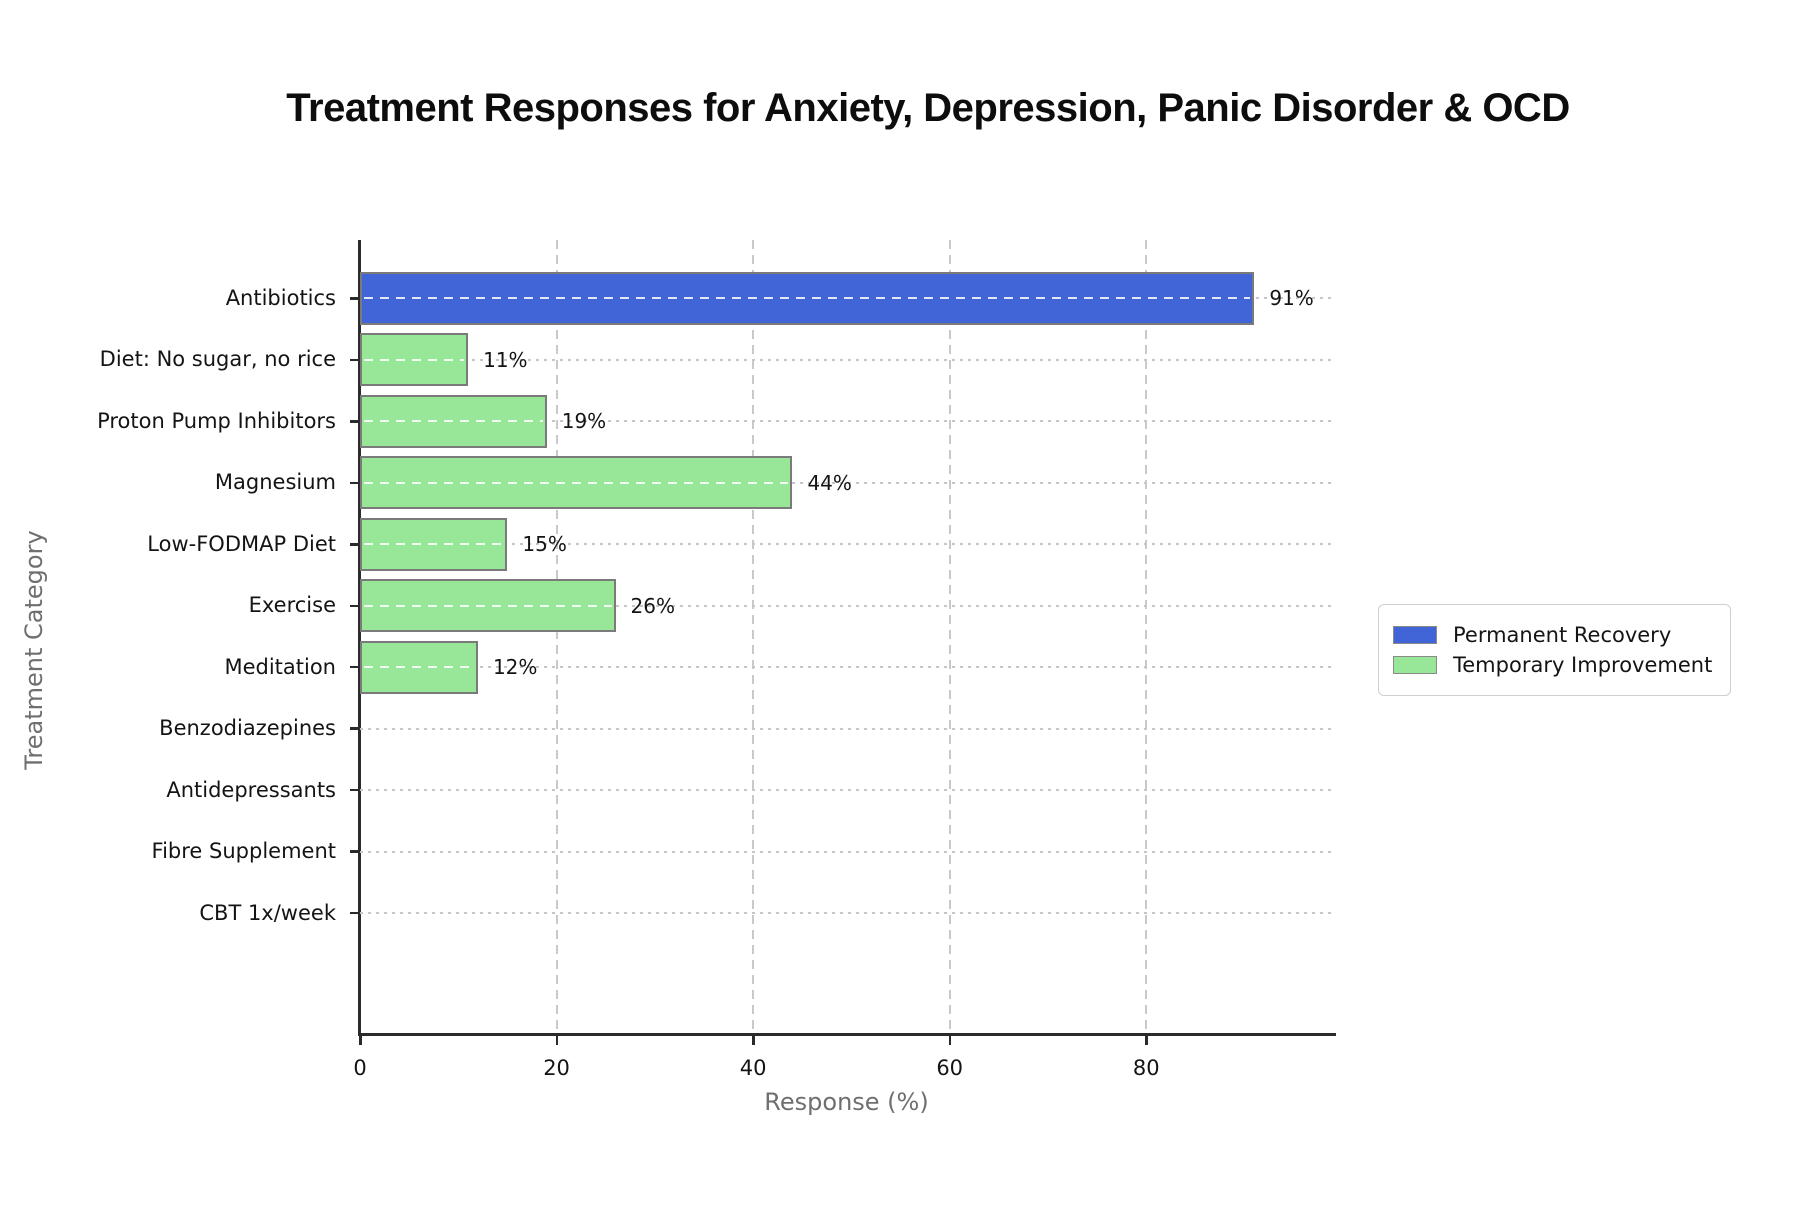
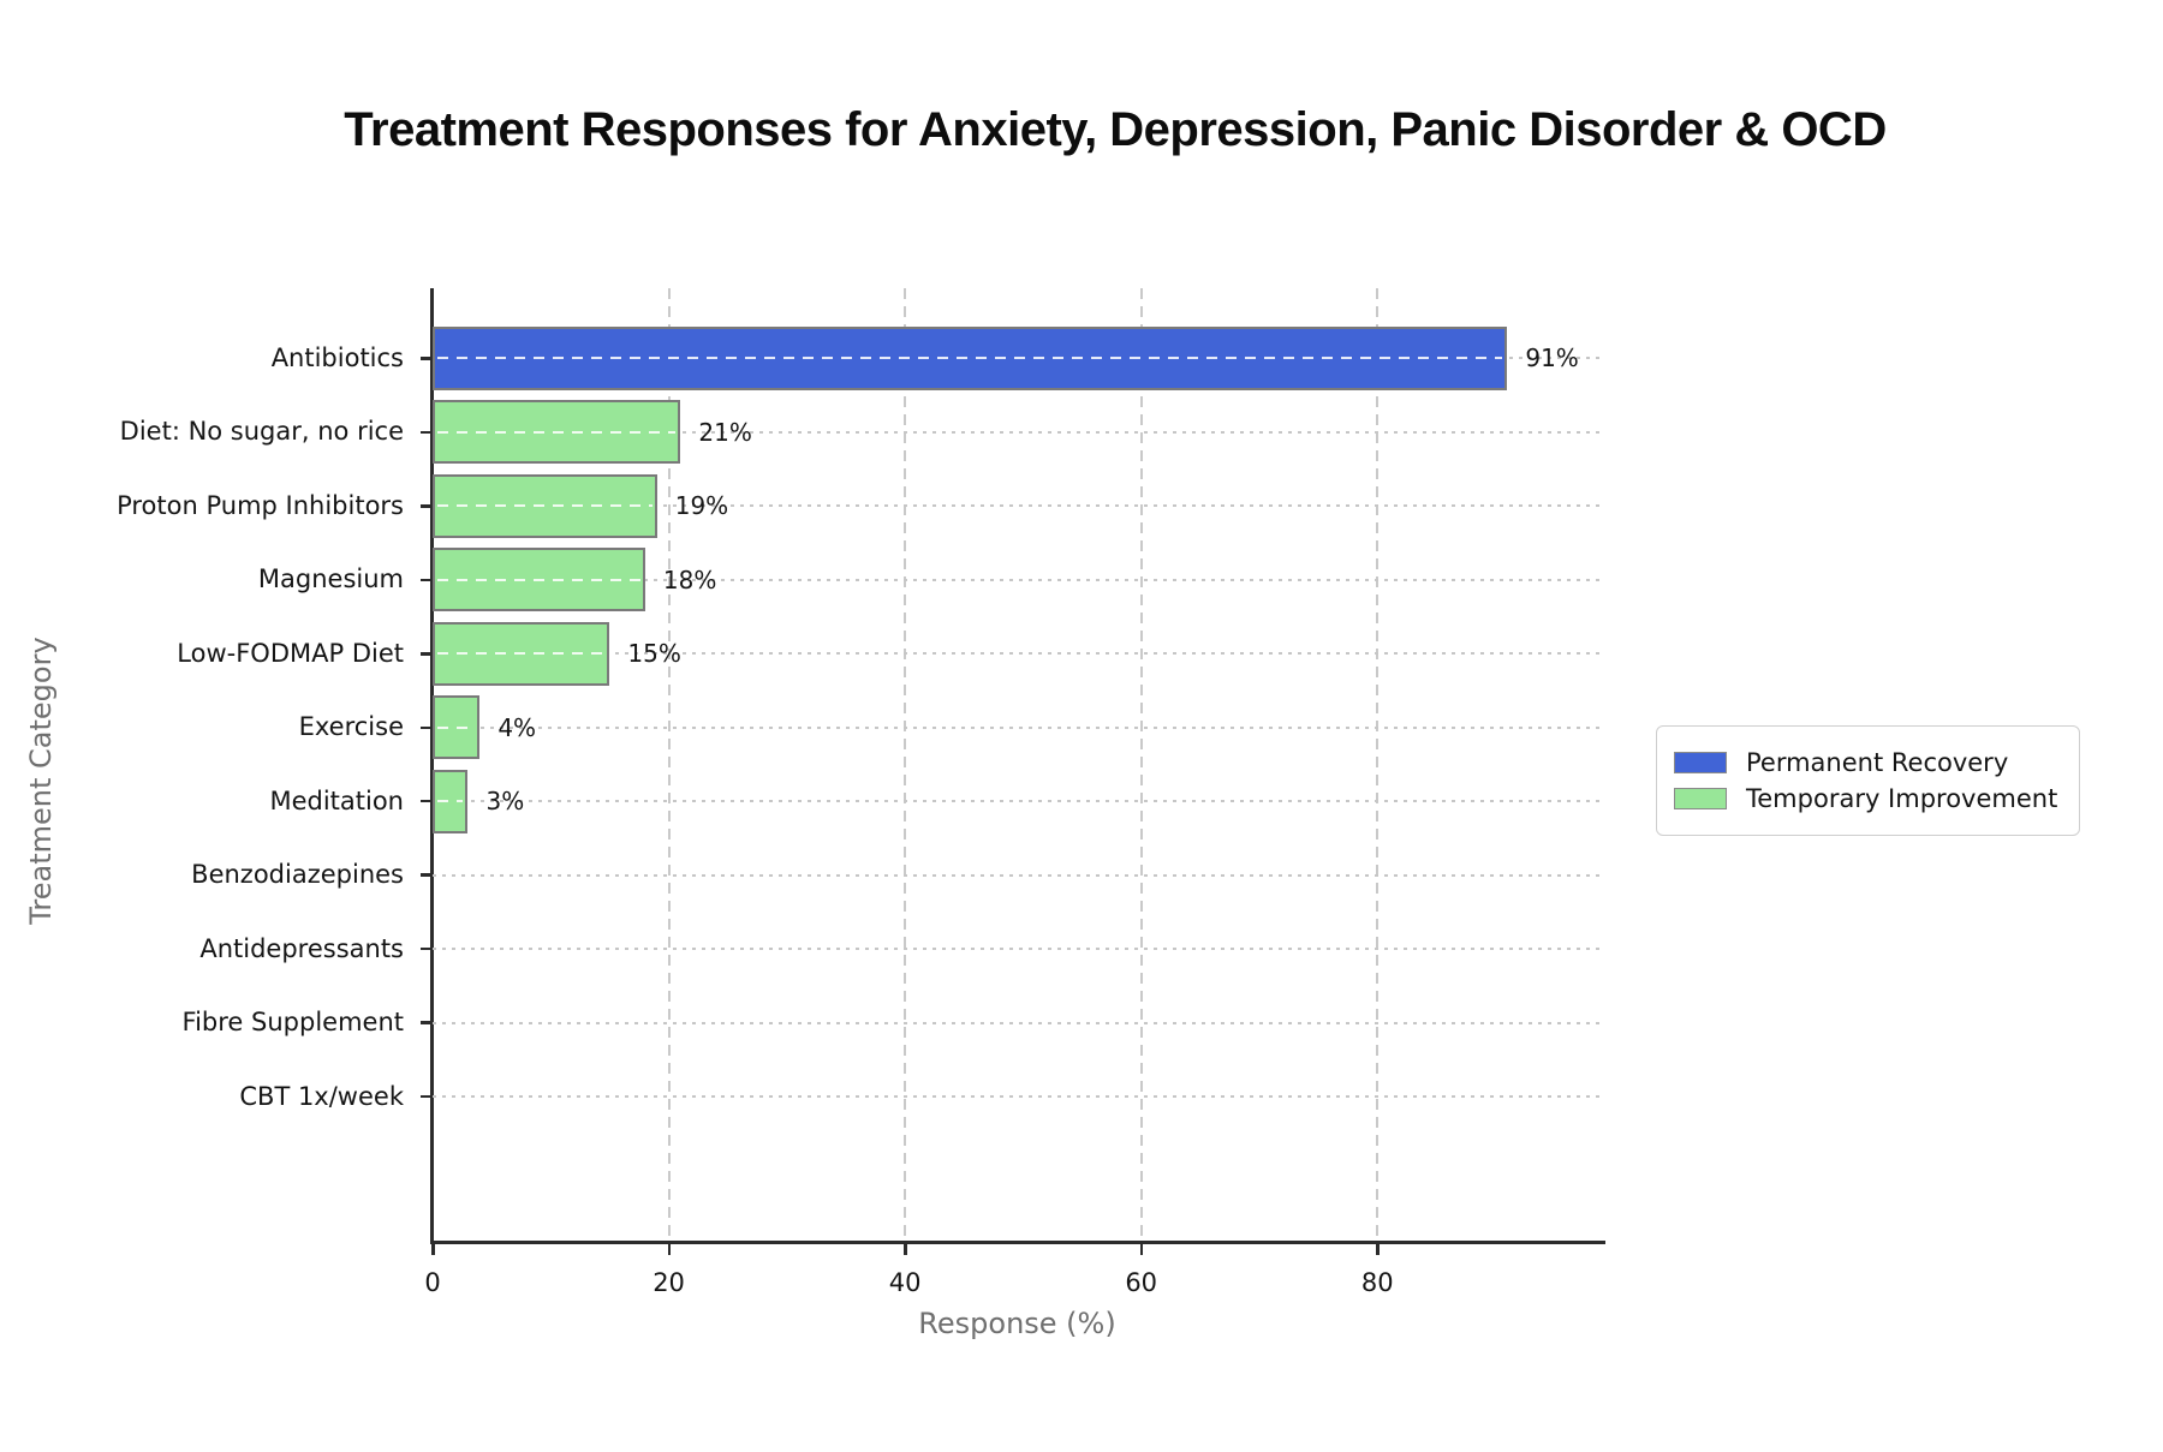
Diet: No sugar, no rice: 11% -> 21%
Magnesium: 44% -> 18%
Exercise: 26% -> 4%
Meditation: 12% -> 3%
